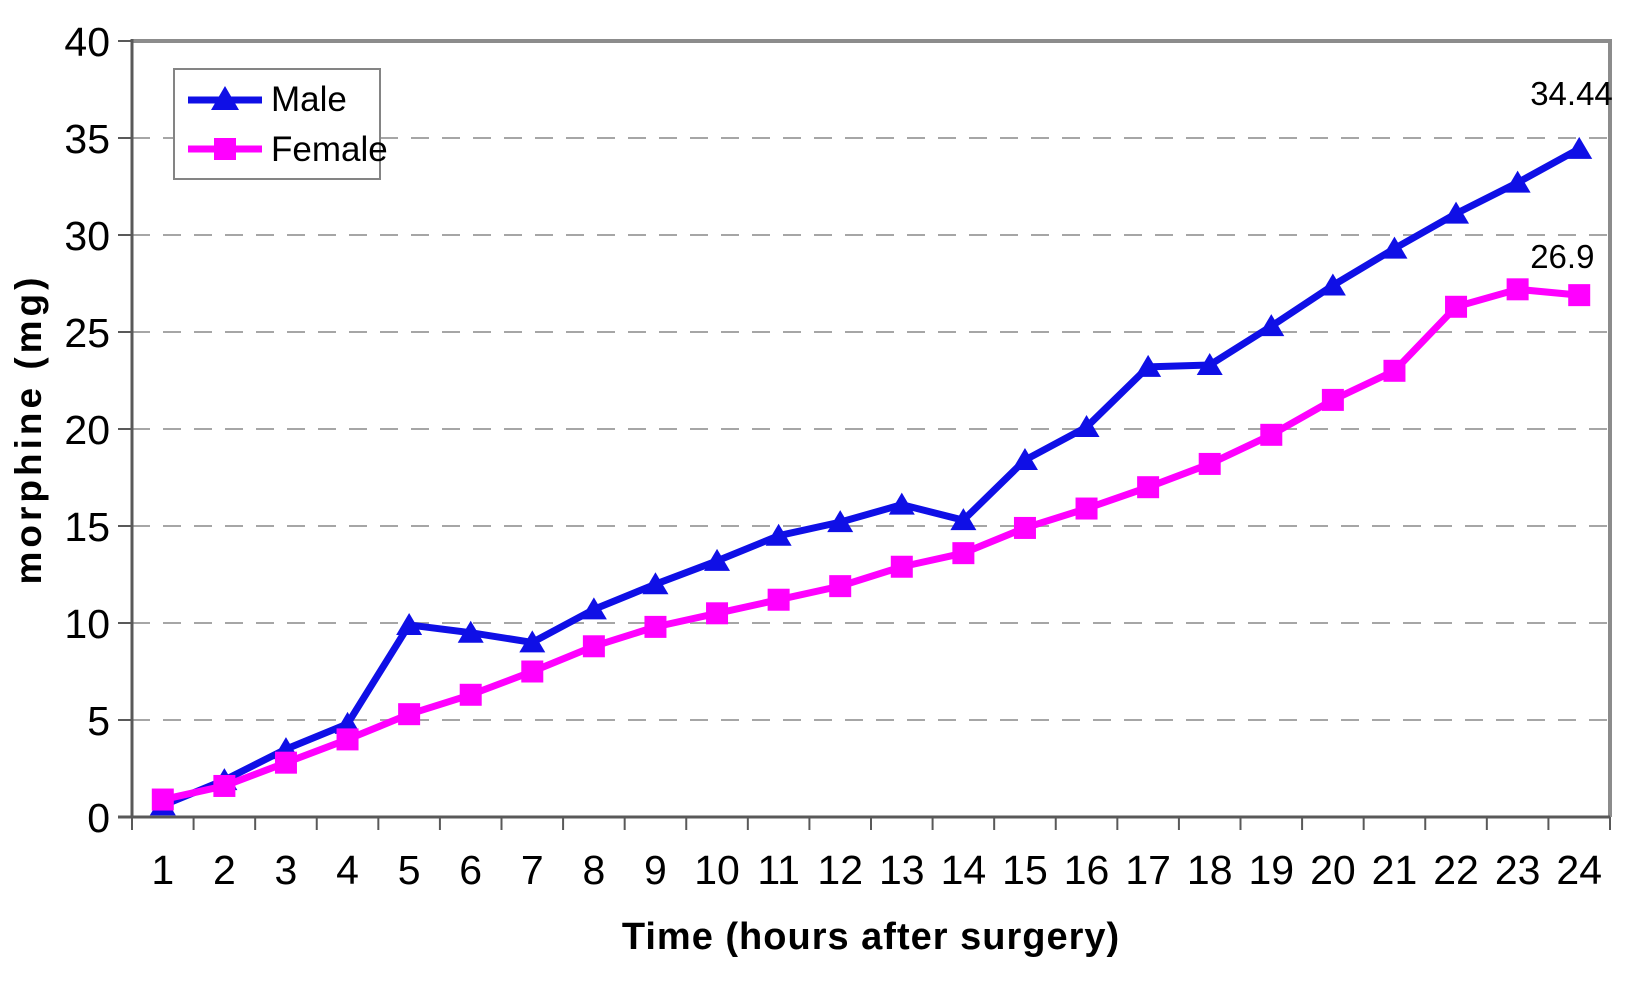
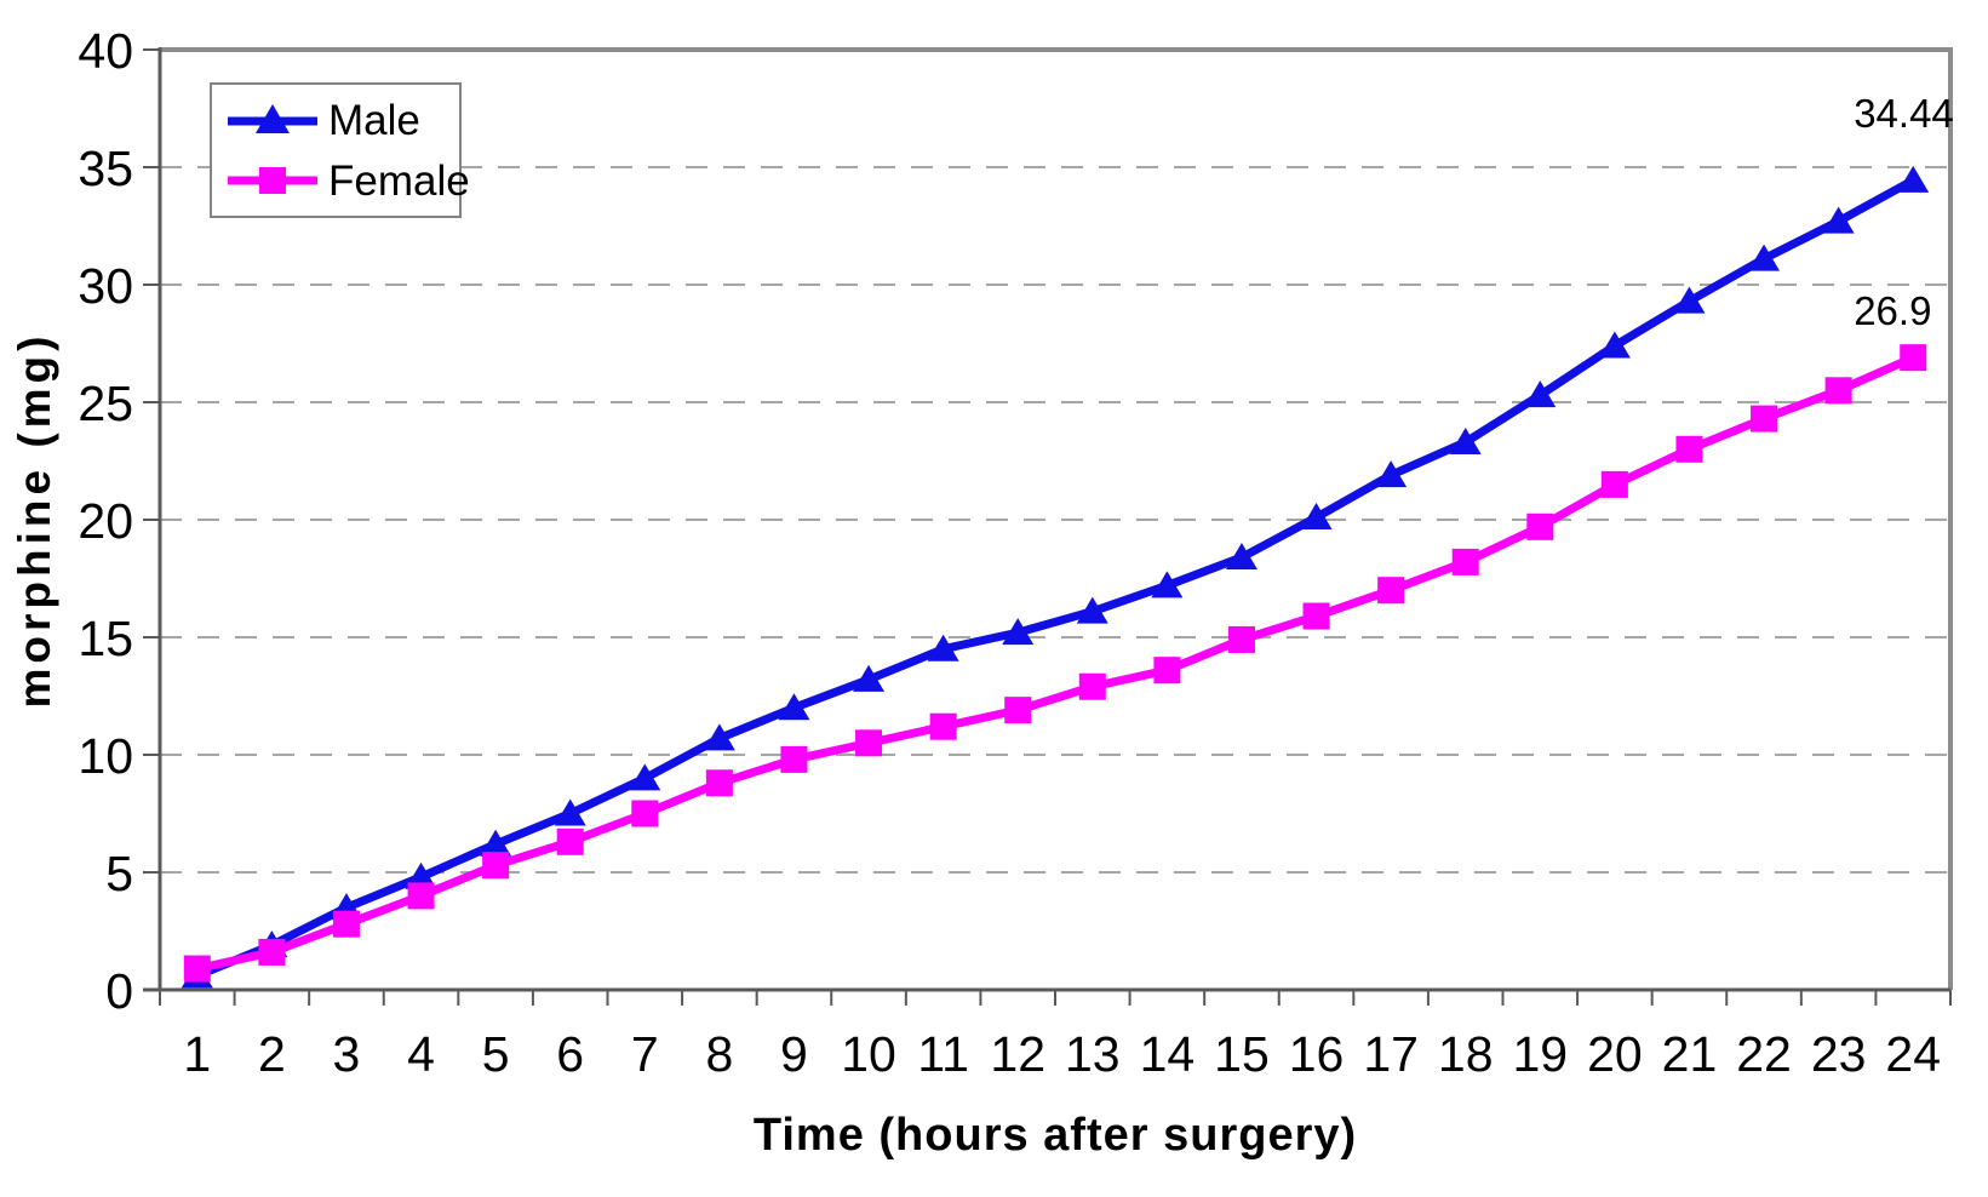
Male/5: 9.9 -> 6.2
Male/6: 9.5 -> 7.5
Male/14: 15.3 -> 17.2
Male/17: 23.2 -> 21.9
Female/22: 26.3 -> 24.3
Female/23: 27.2 -> 25.5
